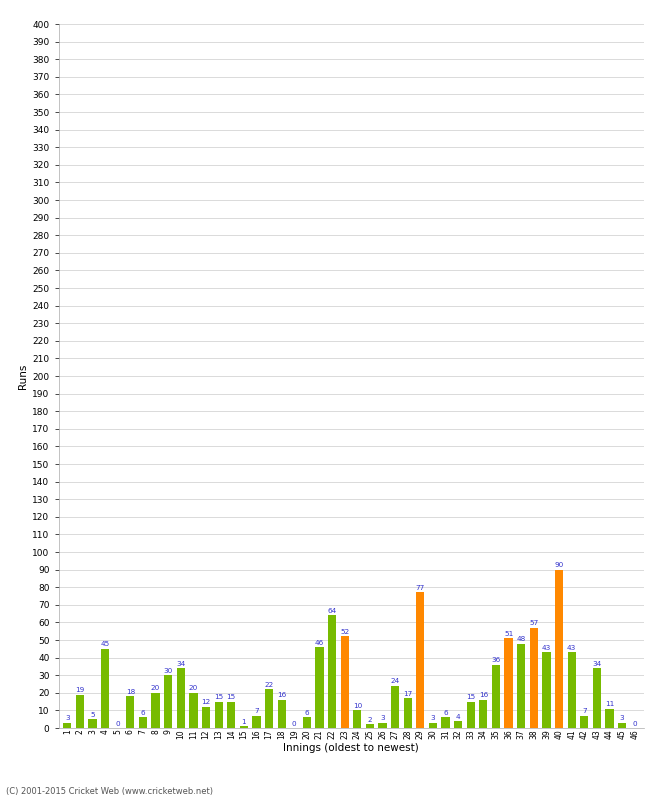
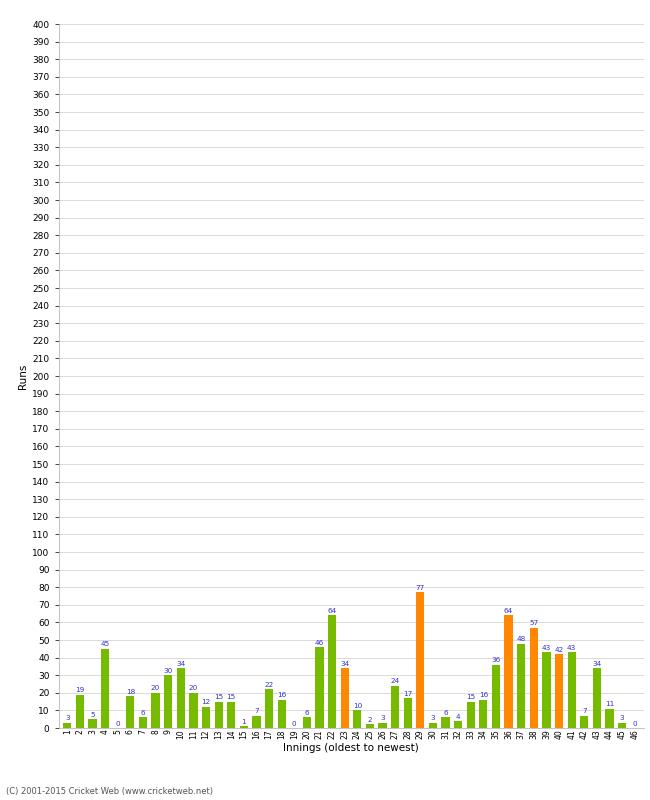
23: 52 -> 34
36: 51 -> 64
40: 90 -> 42
